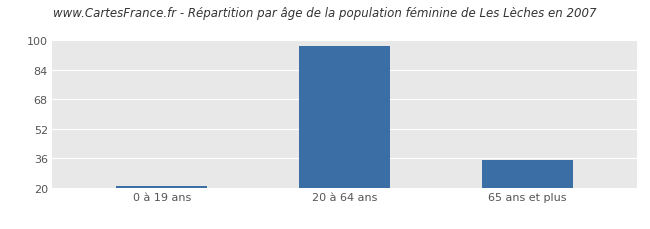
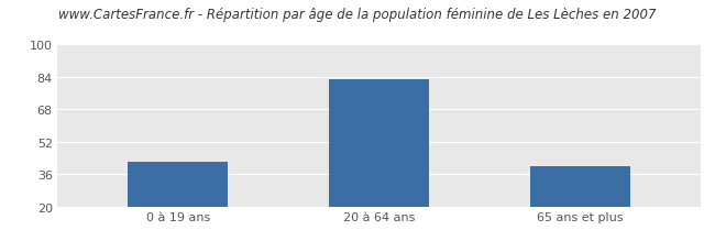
0 à 19 ans: 21 -> 42
20 à 64 ans: 97 -> 83
65 ans et plus: 35 -> 40
